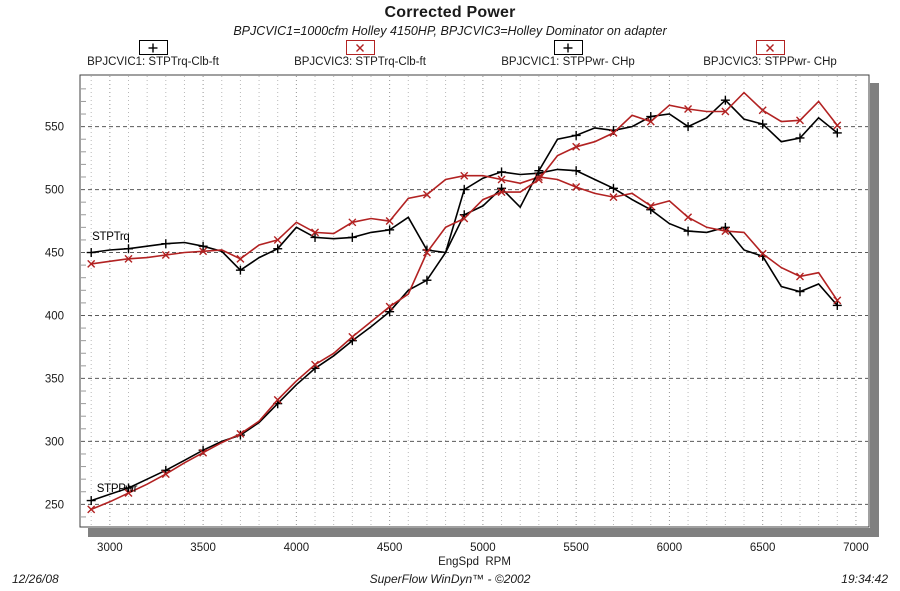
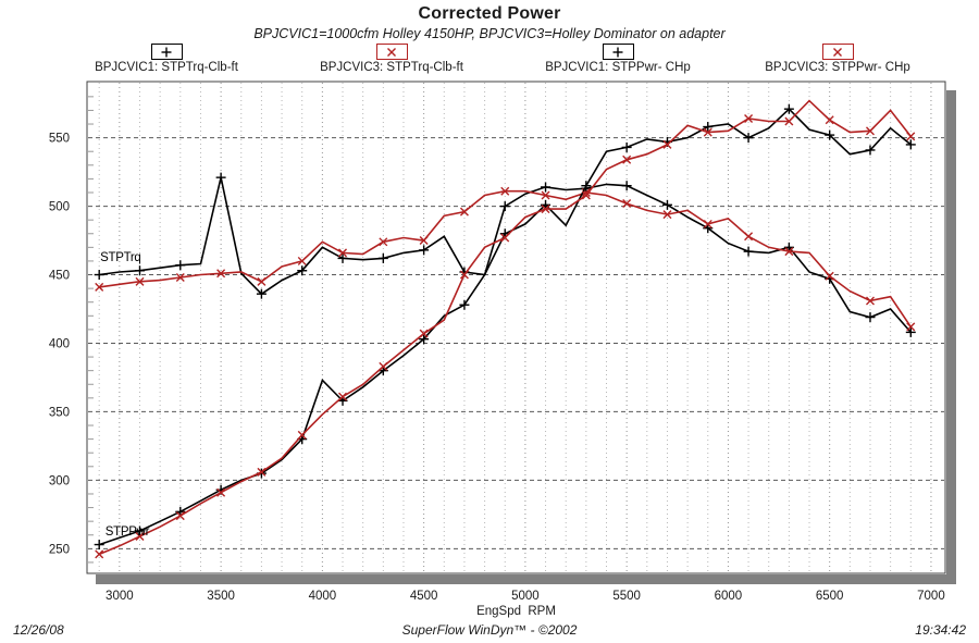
BPJCVIC1: STPTrq-Clb-ft/3500: 455 -> 521
BPJCVIC1: STPPwr- CHp/4000: 345 -> 373
BPJCVIC3: STPPwr- CHp/6000: 567 -> 555
